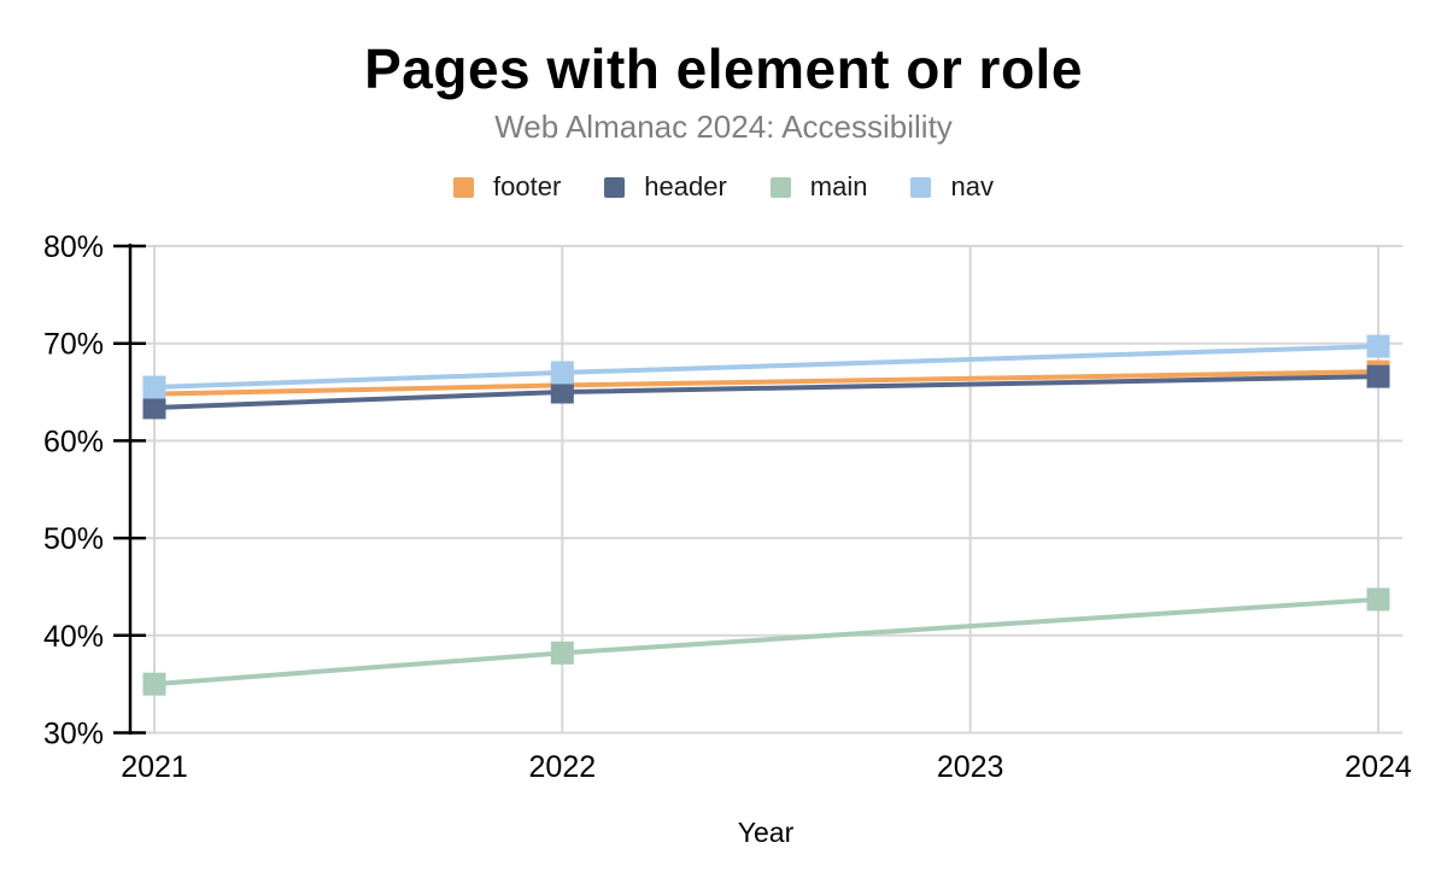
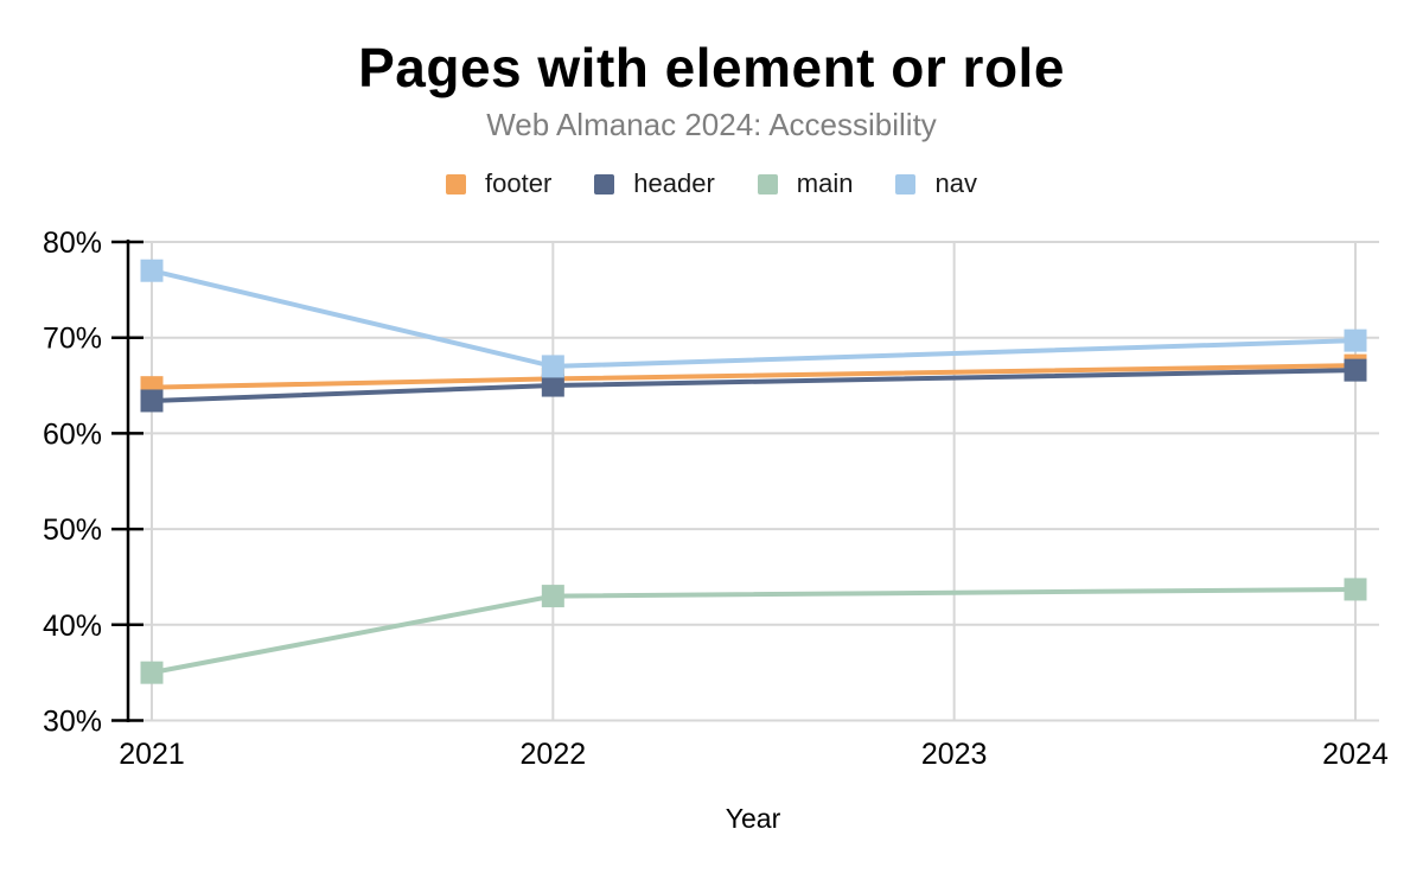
nav/2021: 66% -> 77%
main/2022: 38% -> 43%
